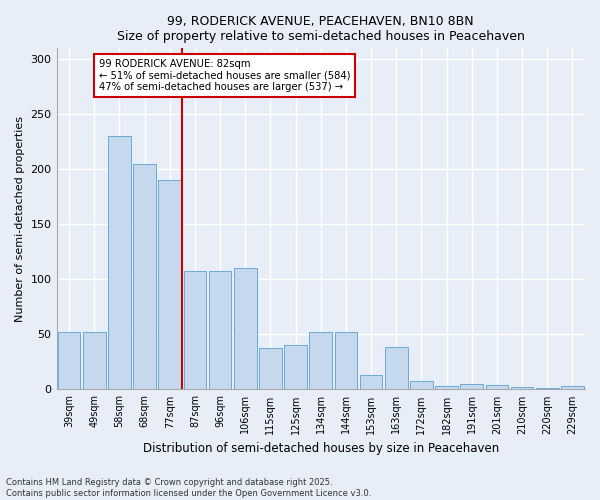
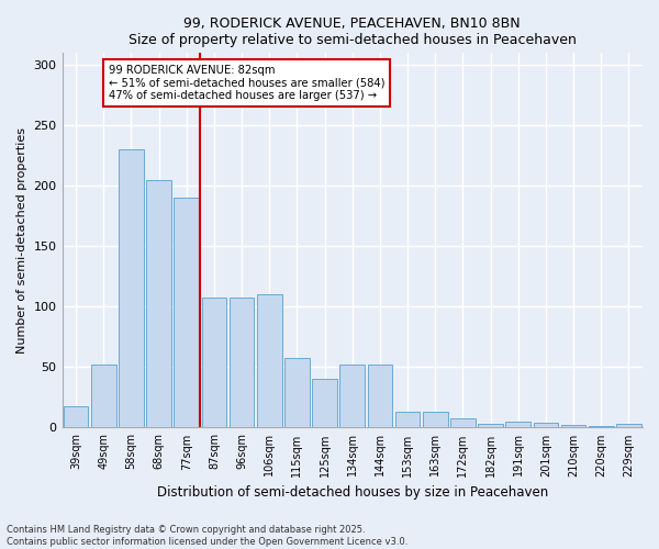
39sqm: 52 -> 18
115sqm: 38 -> 58
163sqm: 39 -> 13
